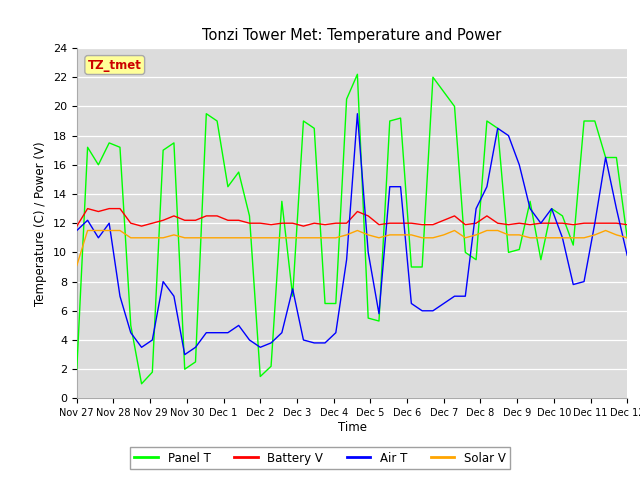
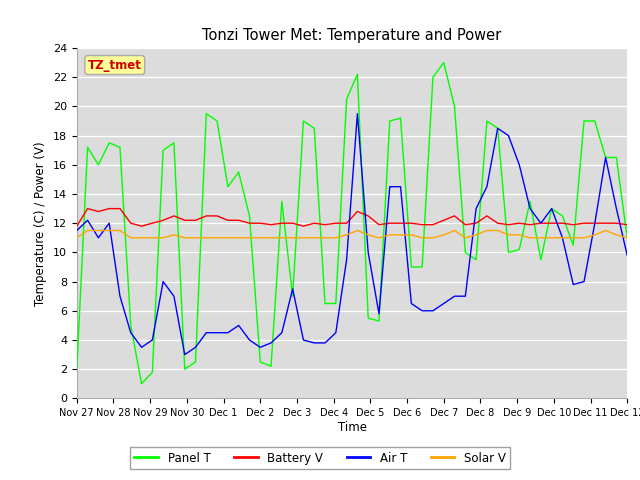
Solar V/Nov 27: 9.1 -> 11.0
Panel T/Dec 2: 1.5 -> 2.5
Panel T/Dec 7: 21.0 -> 23.0
